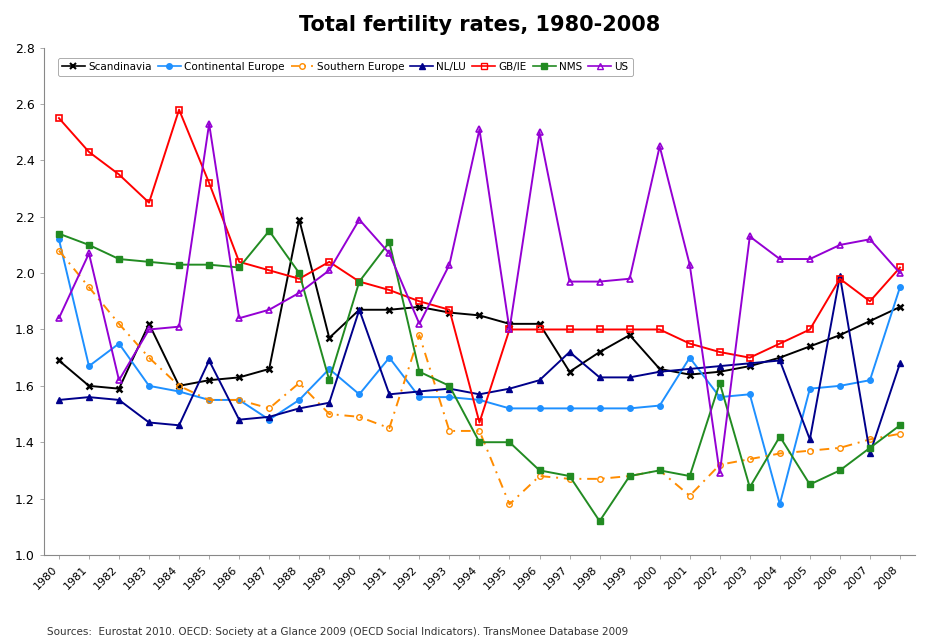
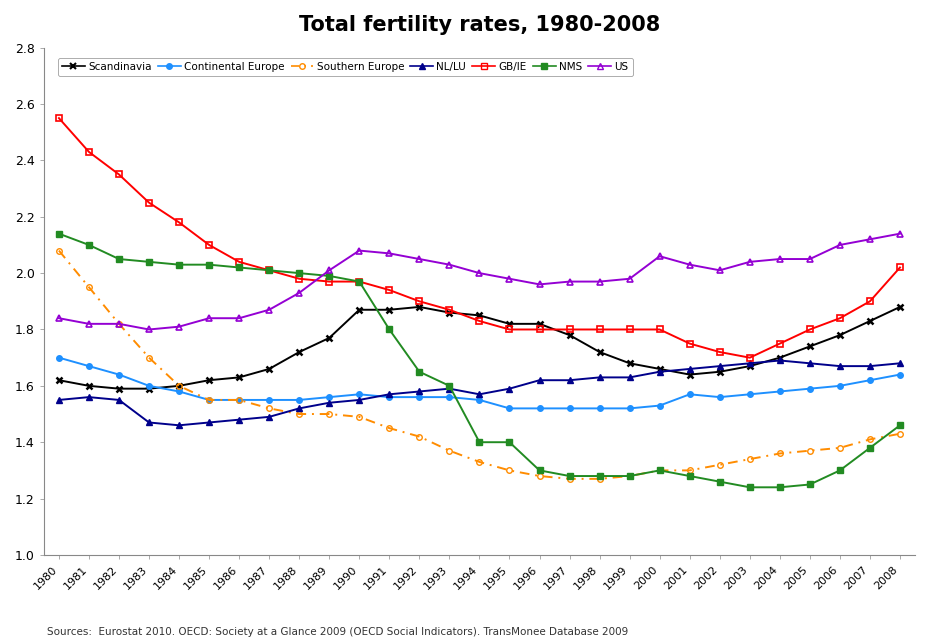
Scandinavia/1980: 1.69 -> 1.62
Continental Europe/1980: 2.12 -> 1.70
US/1981: 2.07 -> 1.82
Continental Europe/1982: 1.75 -> 1.64
US/1982: 1.62 -> 1.82
Scandinavia/1983: 1.82 -> 1.59
GB/IE/1984: 2.58 -> 2.18
NL/LU/1985: 1.69 -> 1.47
GB/IE/1985: 2.32 -> 2.10
US/1985: 2.53 -> 1.84
Continental Europe/1987: 1.48 -> 1.55
NMS/1987: 2.15 -> 2.01
Scandinavia/1988: 2.19 -> 1.72
Southern Europe/1988: 1.61 -> 1.50
Continental Europe/1989: 1.66 -> 1.56
GB/IE/1989: 2.04 -> 1.97
NMS/1989: 1.62 -> 1.99
NL/LU/1990: 1.87 -> 1.55
US/1990: 2.19 -> 2.08
Continental Europe/1991: 1.70 -> 1.56
NMS/1991: 2.11 -> 1.80
Southern Europe/1992: 1.78 -> 1.42
US/1992: 1.82 -> 2.05
Southern Europe/1993: 1.44 -> 1.37
Southern Europe/1994: 1.44 -> 1.33
GB/IE/1994: 1.47 -> 1.83
US/1994: 2.51 -> 2.00
Southern Europe/1995: 1.18 -> 1.30
US/1995: 1.80 -> 1.98
US/1996: 2.50 -> 1.96
Scandinavia/1997: 1.65 -> 1.78
NL/LU/1997: 1.72 -> 1.62
NMS/1998: 1.12 -> 1.28
Scandinavia/1999: 1.78 -> 1.68
US/2000: 2.45 -> 2.06
Continental Europe/2001: 1.70 -> 1.57
Southern Europe/2001: 1.21 -> 1.30
NMS/2002: 1.61 -> 1.26
US/2002: 1.29 -> 2.01
US/2003: 2.13 -> 2.04
Continental Europe/2004: 1.18 -> 1.58
NMS/2004: 1.42 -> 1.24
NL/LU/2005: 1.41 -> 1.68
NL/LU/2006: 1.99 -> 1.67
GB/IE/2006: 1.98 -> 1.84
NL/LU/2007: 1.36 -> 1.67
Continental Europe/2008: 1.95 -> 1.64
US/2008: 2.00 -> 2.14
